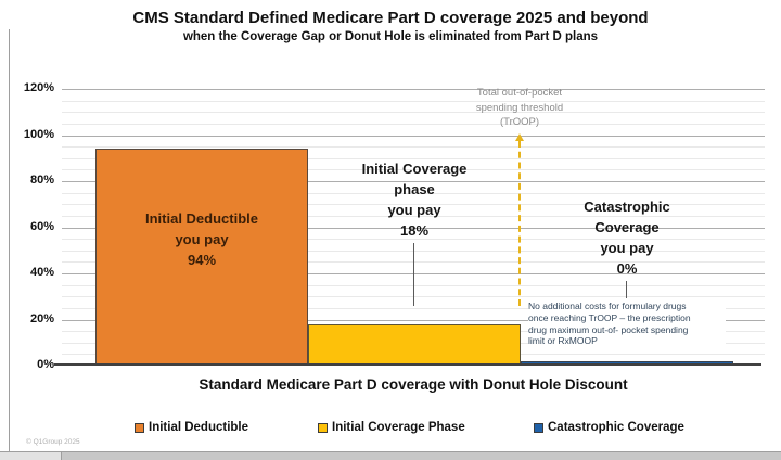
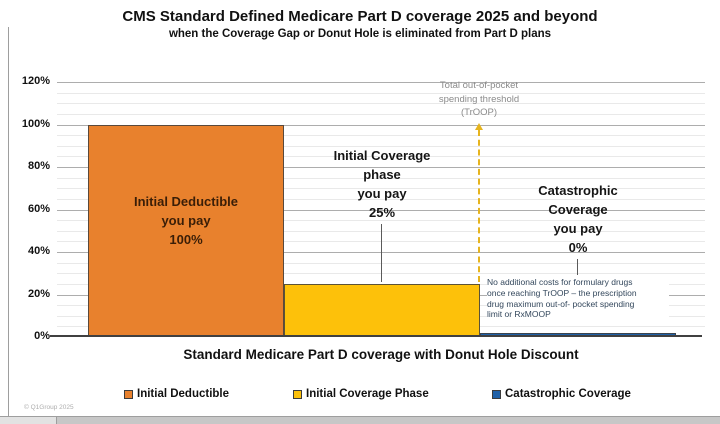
Initial Deductible: 94% -> 100%
Initial Coverage Phase: 18% -> 25%
